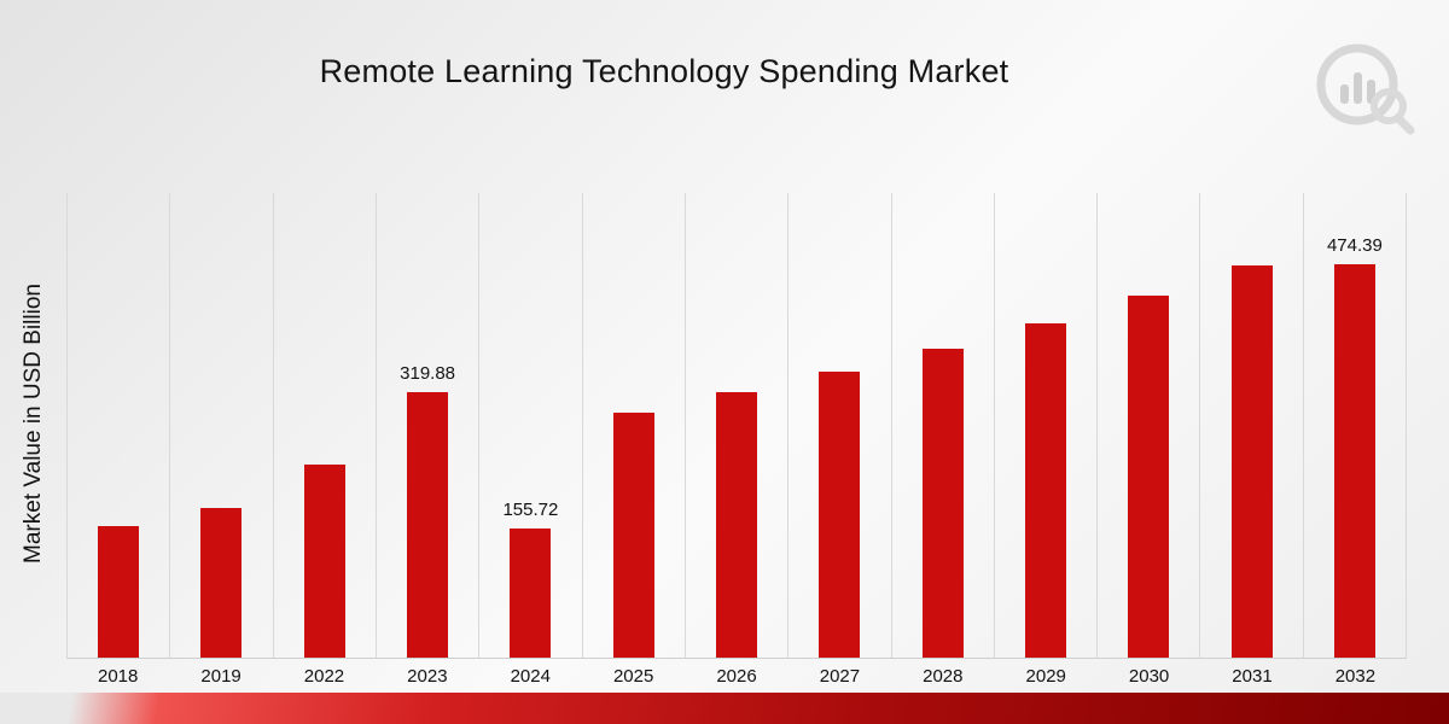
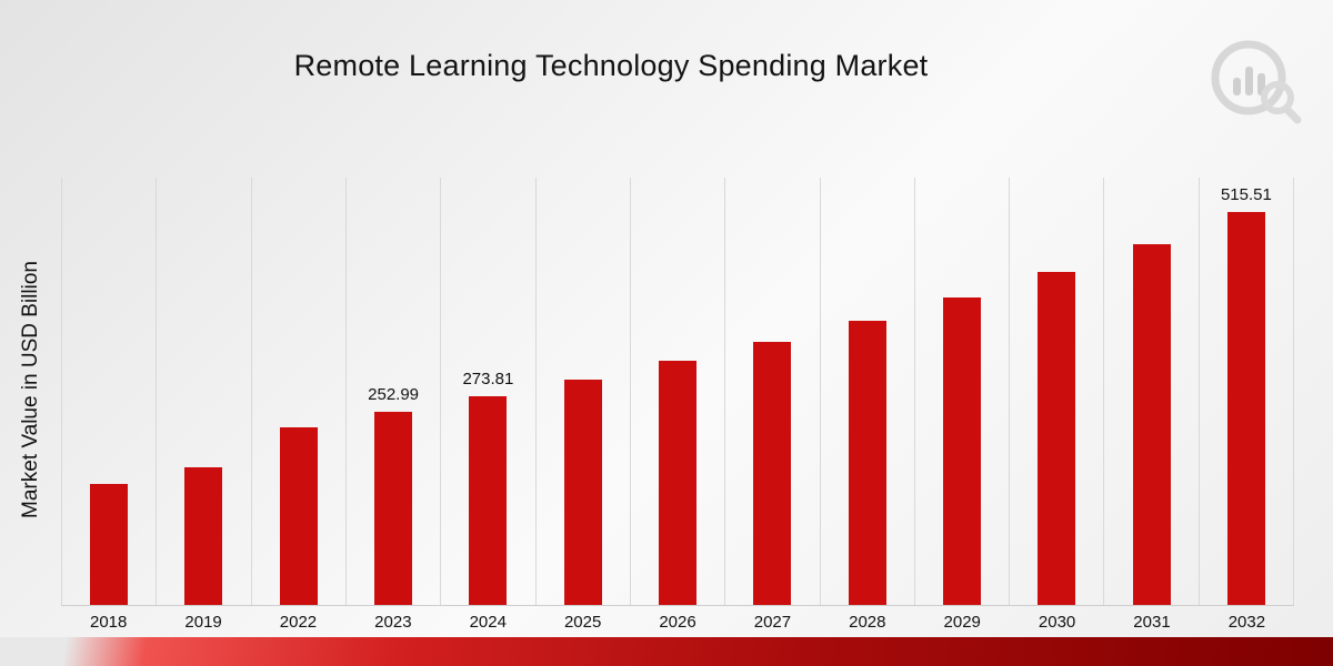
2023: 319.88 -> 252.99
2024: 155.72 -> 273.81
2032: 474.39 -> 515.51
